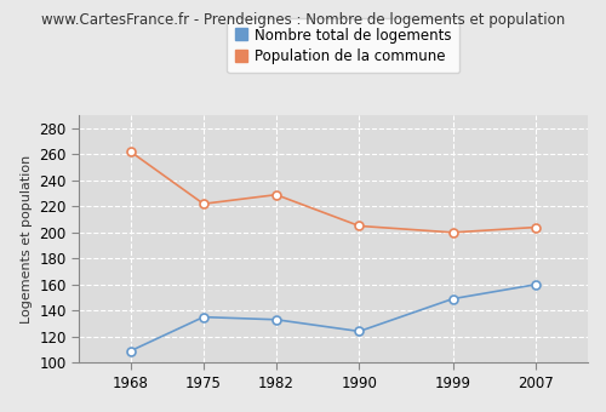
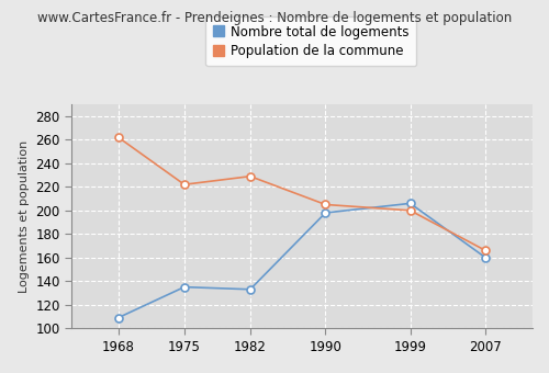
Nombre total de logements/1990: 124 -> 198
Nombre total de logements/1999: 149 -> 206
Population de la commune/2007: 204 -> 166
